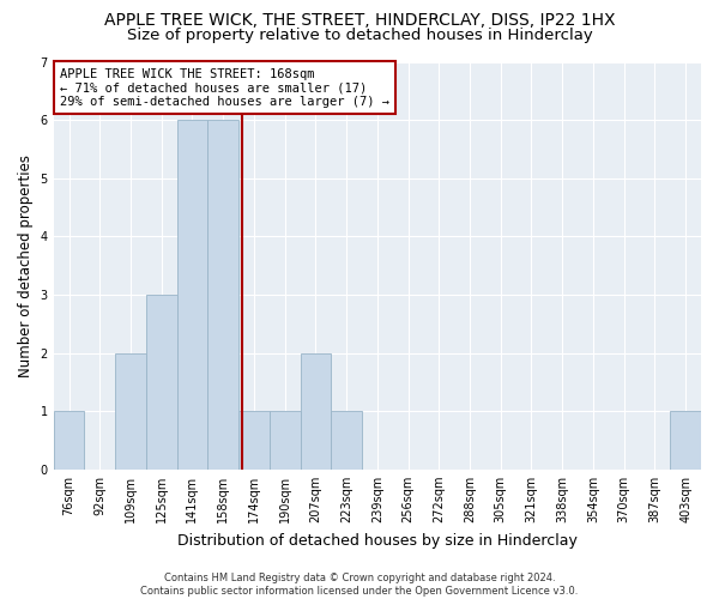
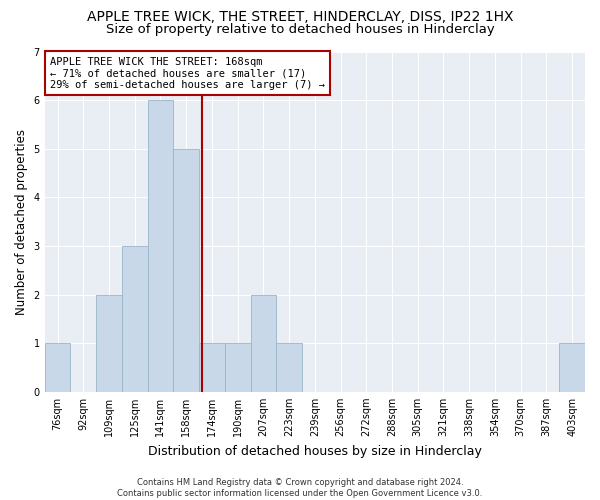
158sqm: 6 -> 5
